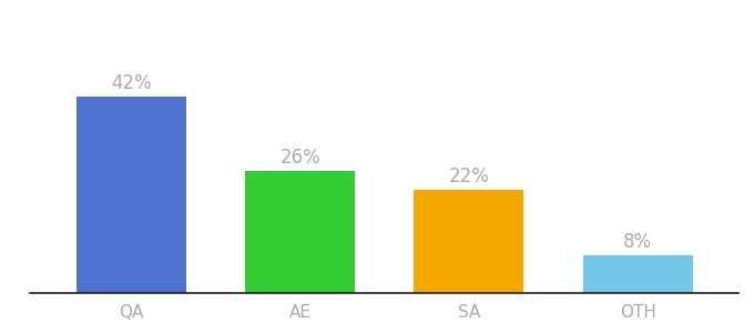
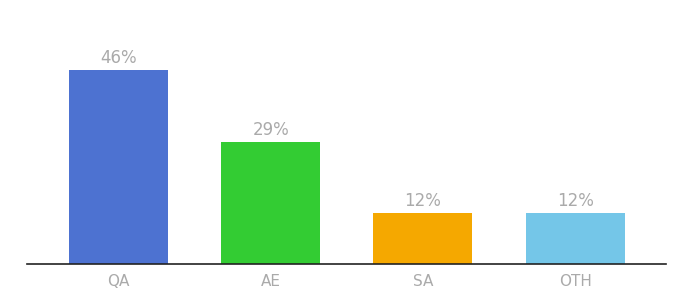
QA: 42% -> 46%
AE: 26% -> 29%
SA: 22% -> 12%
OTH: 8% -> 12%
